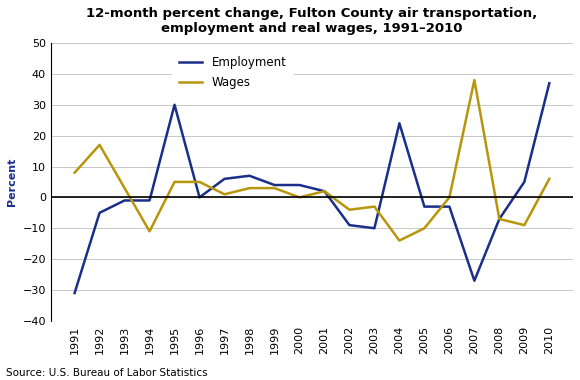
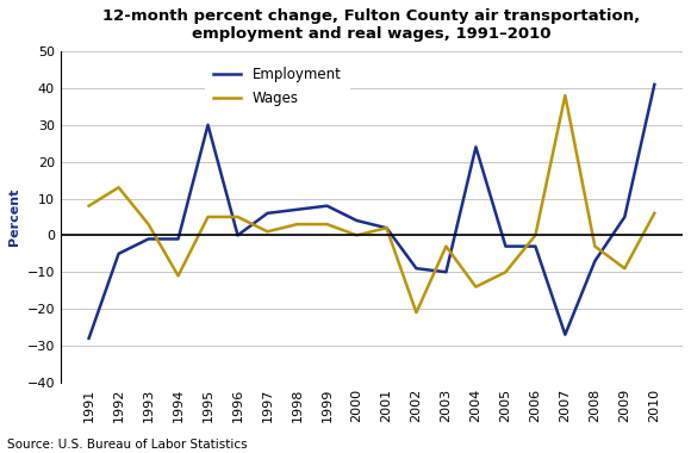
Employment/1991: -31 -> -28
Wages/1992: 17 -> 13
Employment/1999: 4 -> 8
Wages/2002: -4 -> -21
Wages/2008: -7 -> -3
Employment/2010: 37 -> 41
